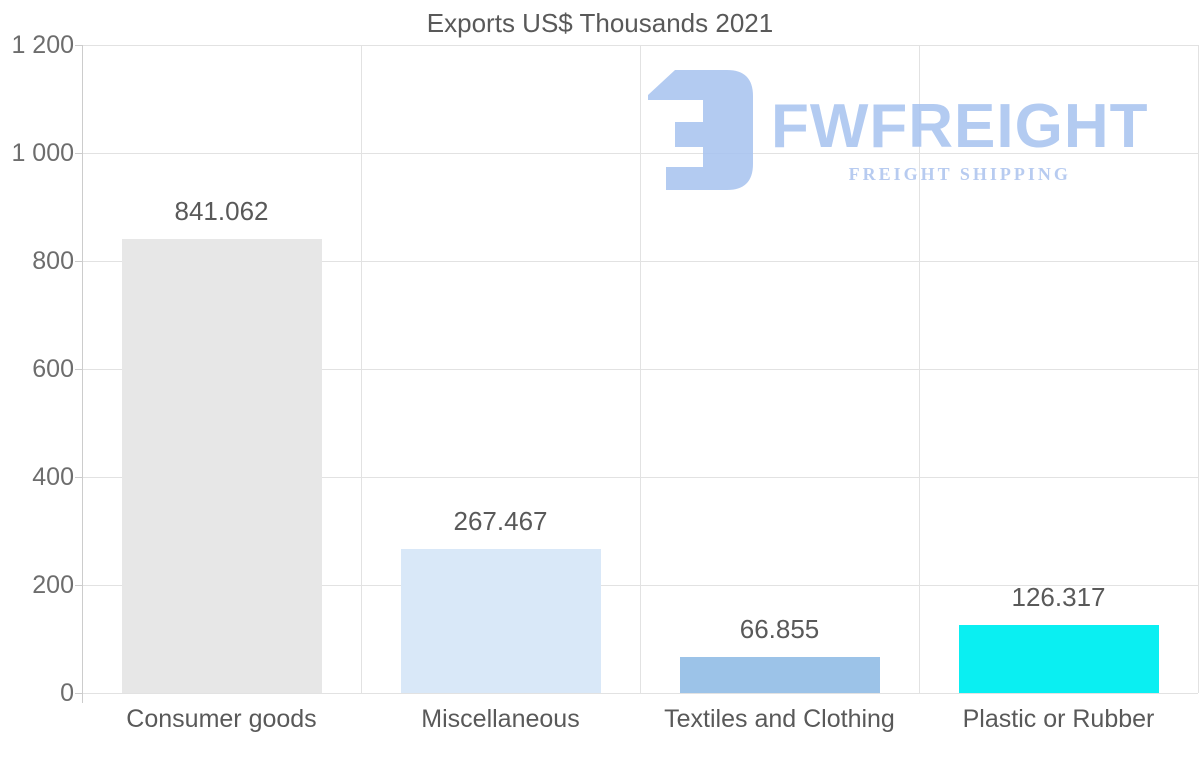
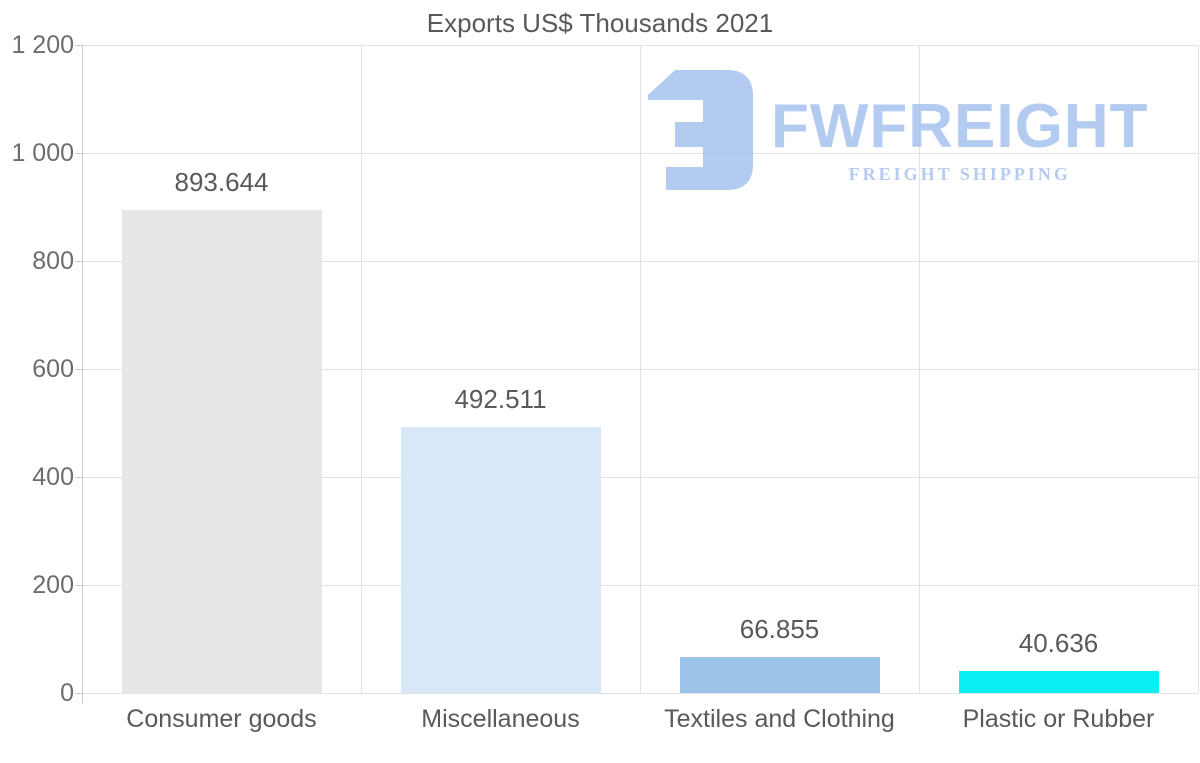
Consumer goods: 841.062 -> 893.644
Miscellaneous: 267.467 -> 492.511
Plastic or Rubber: 126.317 -> 40.636
